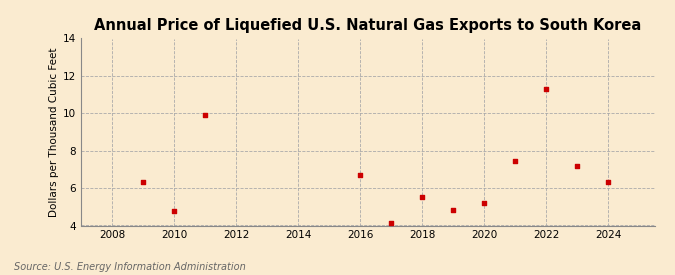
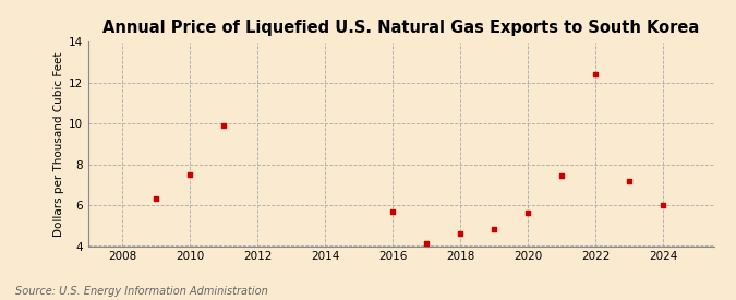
2010: 4.8 -> 7.5
2016: 6.7 -> 5.7
2018: 5.5 -> 4.6
2020: 5.2 -> 5.7
2022: 11.3 -> 12.4
2024: 6.3 -> 6.0
